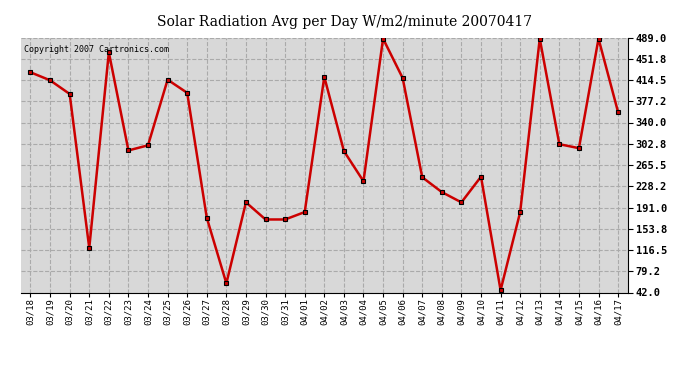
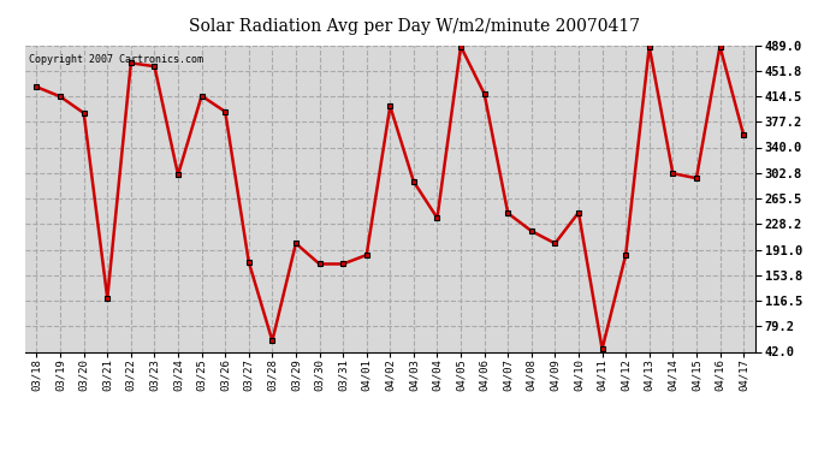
03/23: 291 -> 458
04/02: 420 -> 400
